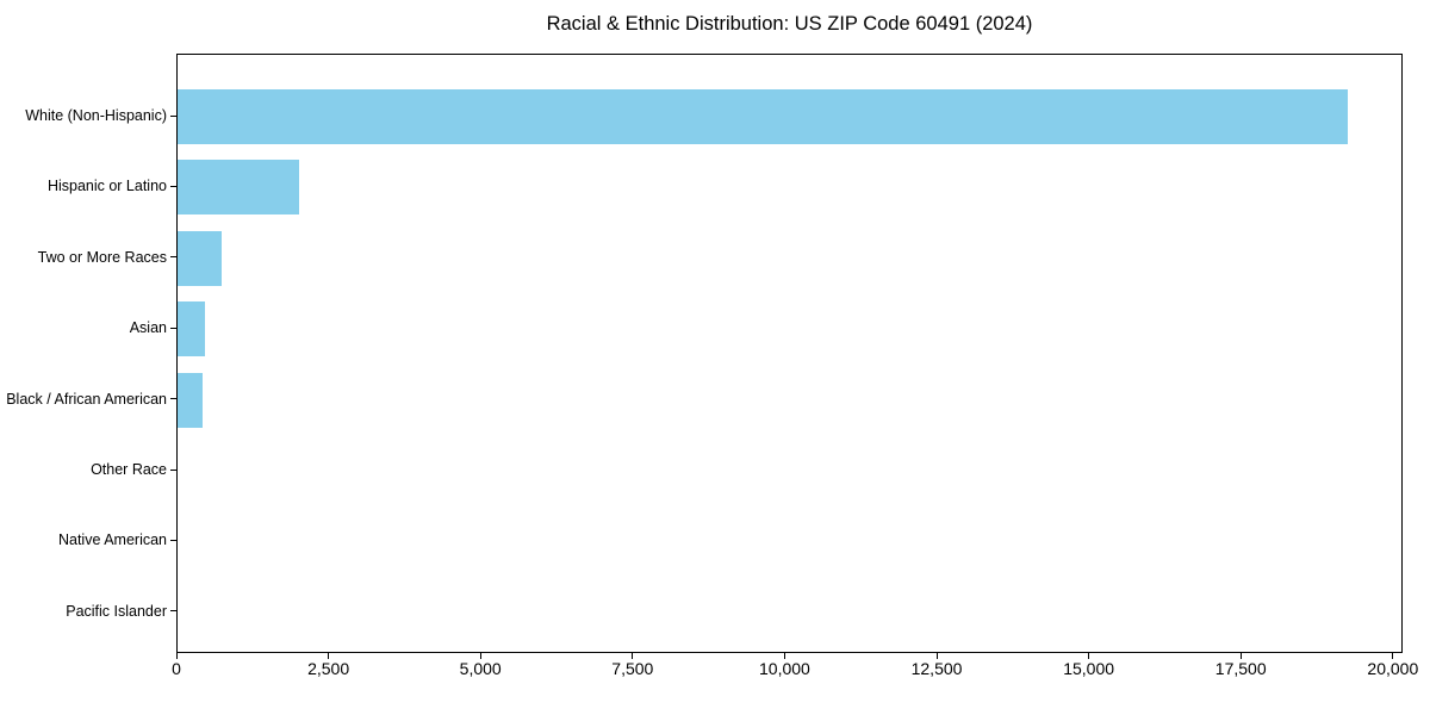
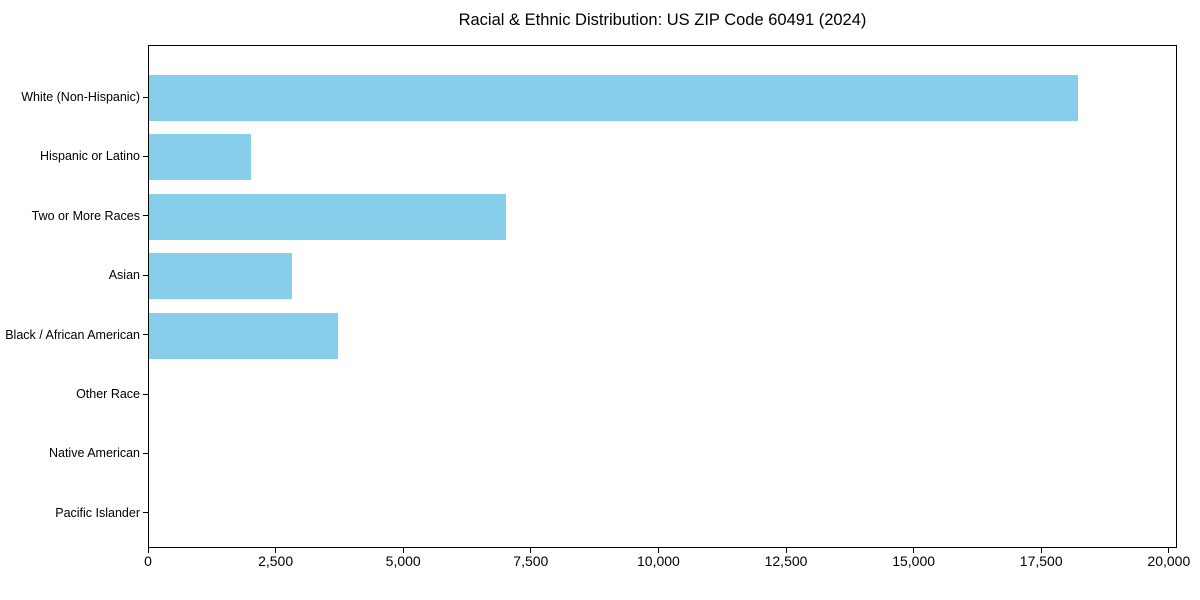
White (Non-Hispanic): 19200 -> 18200
Two or More Races: 700 -> 7000
Asian: 500 -> 2800
Black / African American: 400 -> 3700
